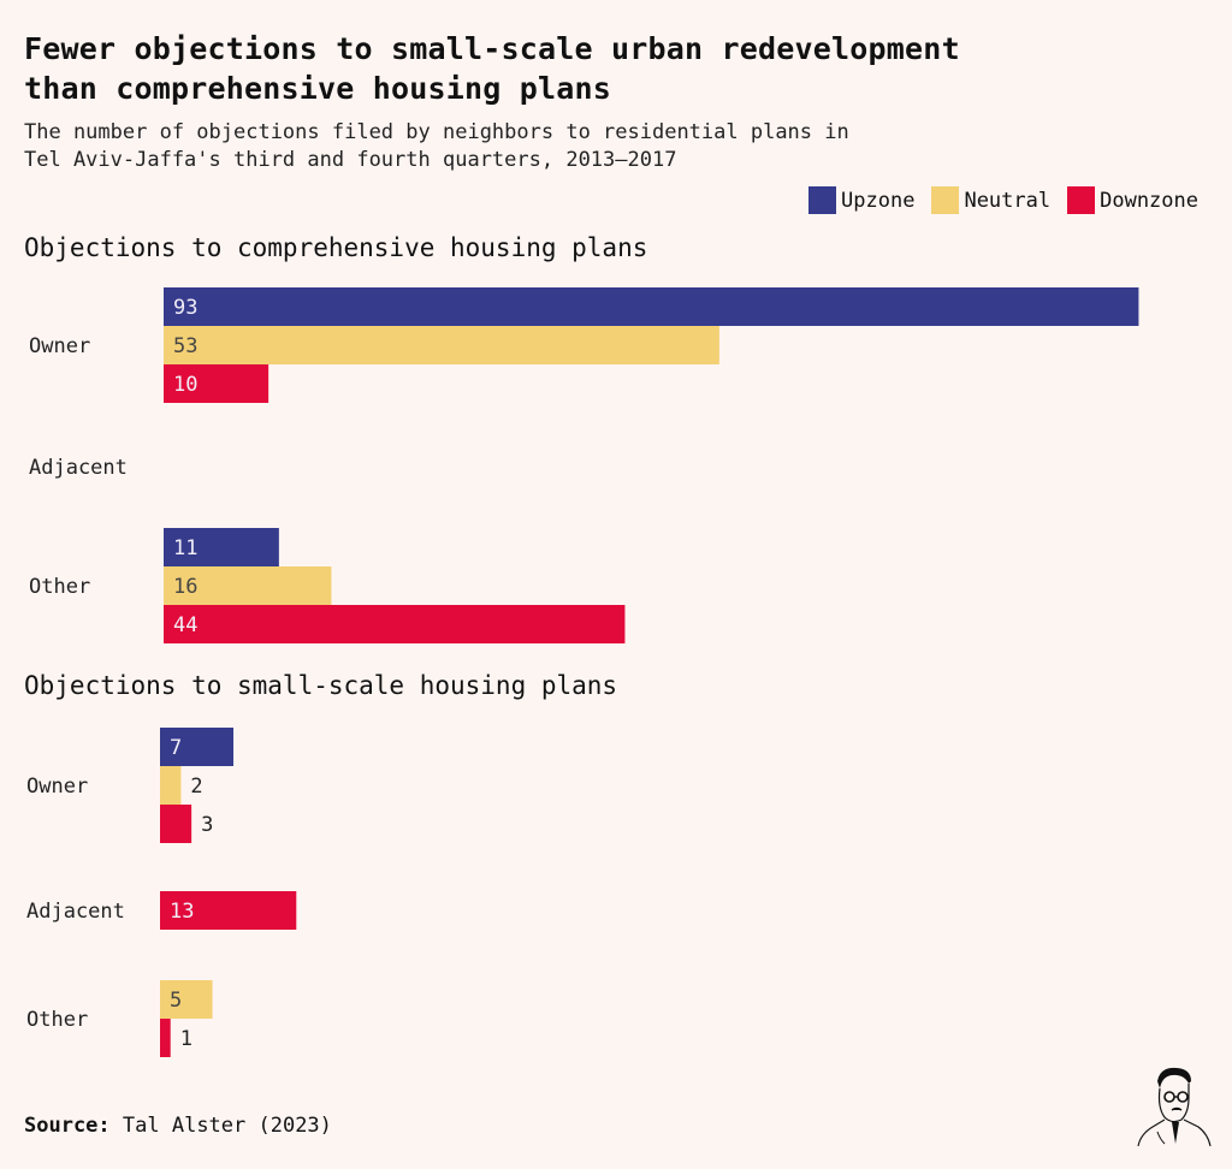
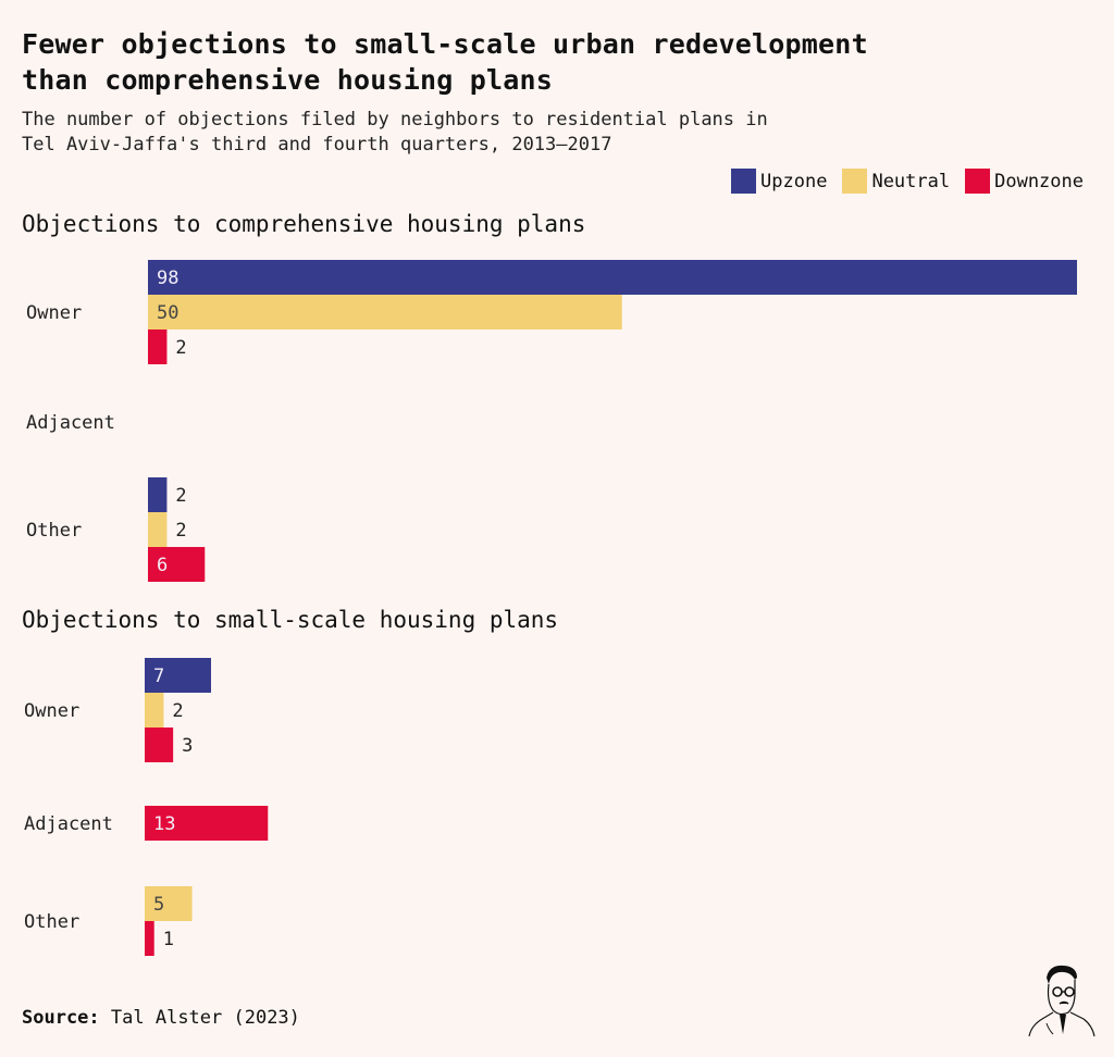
Objections to comprehensive housing plans/Upzone/Owner: 93 -> 98
Objections to comprehensive housing plans/Neutral/Owner: 53 -> 50
Objections to comprehensive housing plans/Downzone/Owner: 10 -> 2
Objections to comprehensive housing plans/Upzone/Other: 11 -> 2
Objections to comprehensive housing plans/Neutral/Other: 16 -> 2
Objections to comprehensive housing plans/Downzone/Other: 44 -> 6
